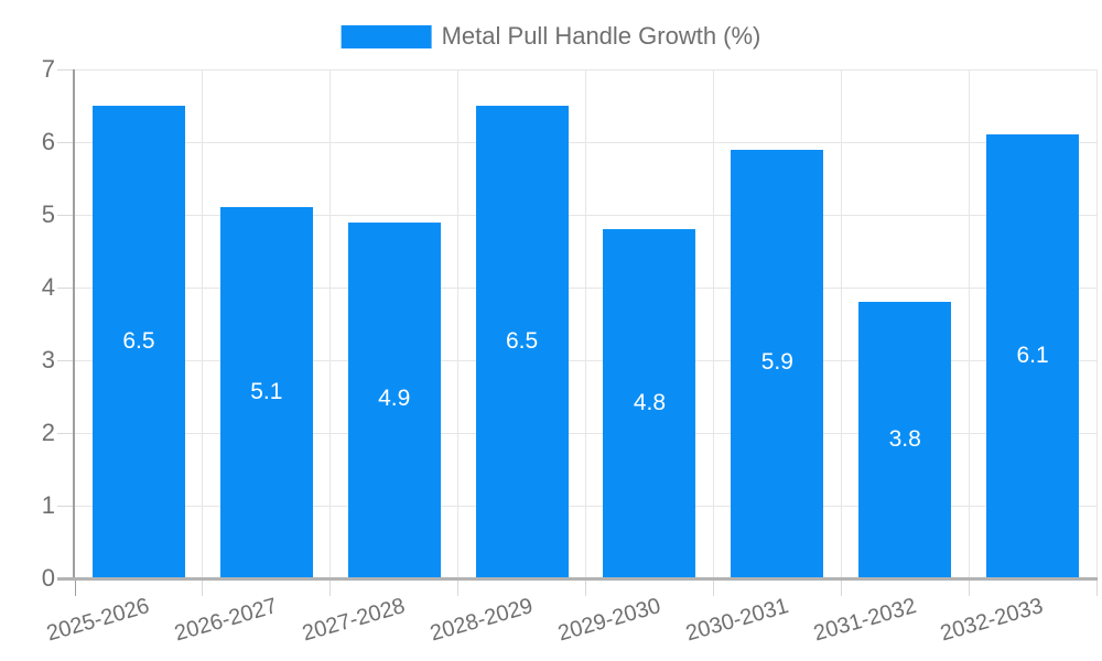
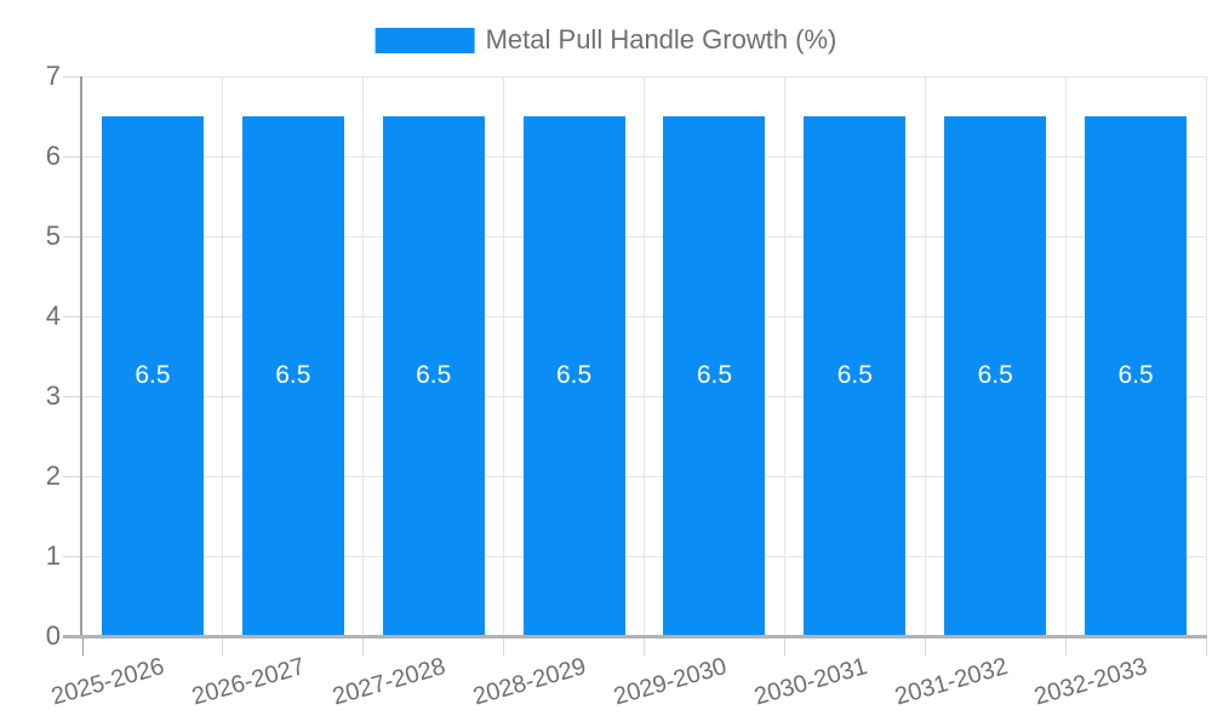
2026-2027: 5.1 -> 6.5
2027-2028: 4.9 -> 6.5
2029-2030: 4.8 -> 6.5
2030-2031: 5.9 -> 6.5
2031-2032: 3.8 -> 6.5
2032-2033: 6.1 -> 6.5
